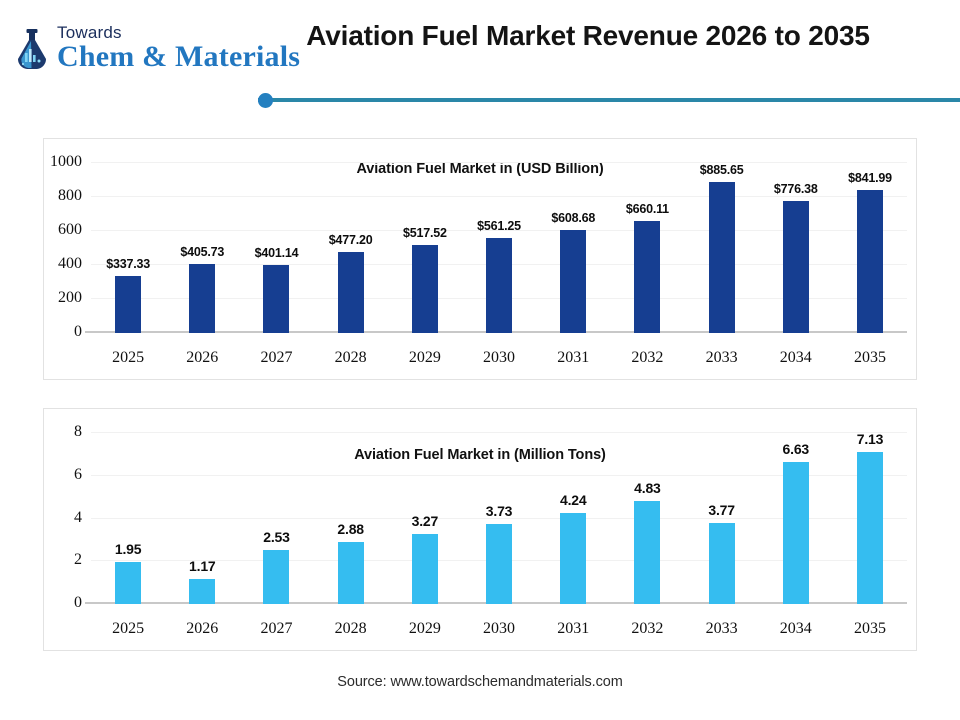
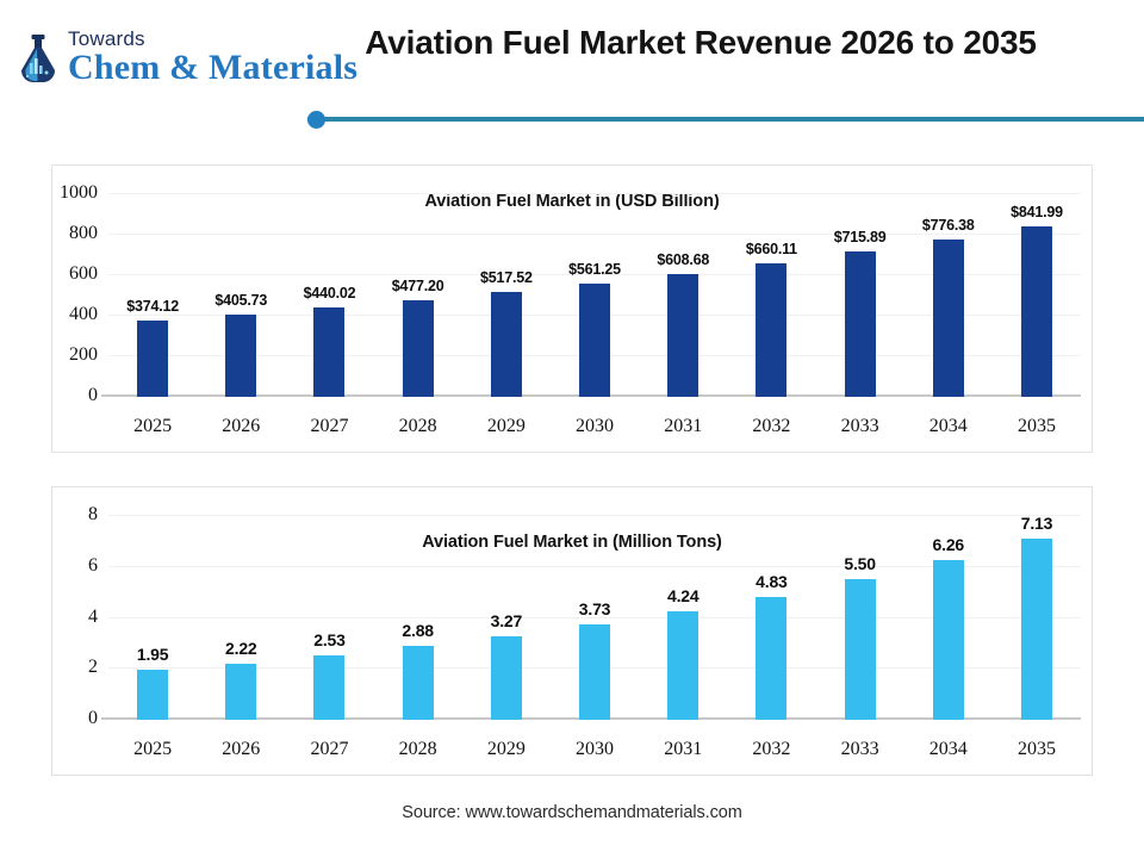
Aviation Fuel Market in (USD Billion)/2025: $337.33 -> $374.12
Aviation Fuel Market in (USD Billion)/2027: $401.14 -> $440.02
Aviation Fuel Market in (USD Billion)/2033: $885.65 -> $715.89
Aviation Fuel Market in (Million Tons)/2026: 1.17 -> 2.22
Aviation Fuel Market in (Million Tons)/2033: 3.77 -> 5.50
Aviation Fuel Market in (Million Tons)/2034: 6.63 -> 6.26
